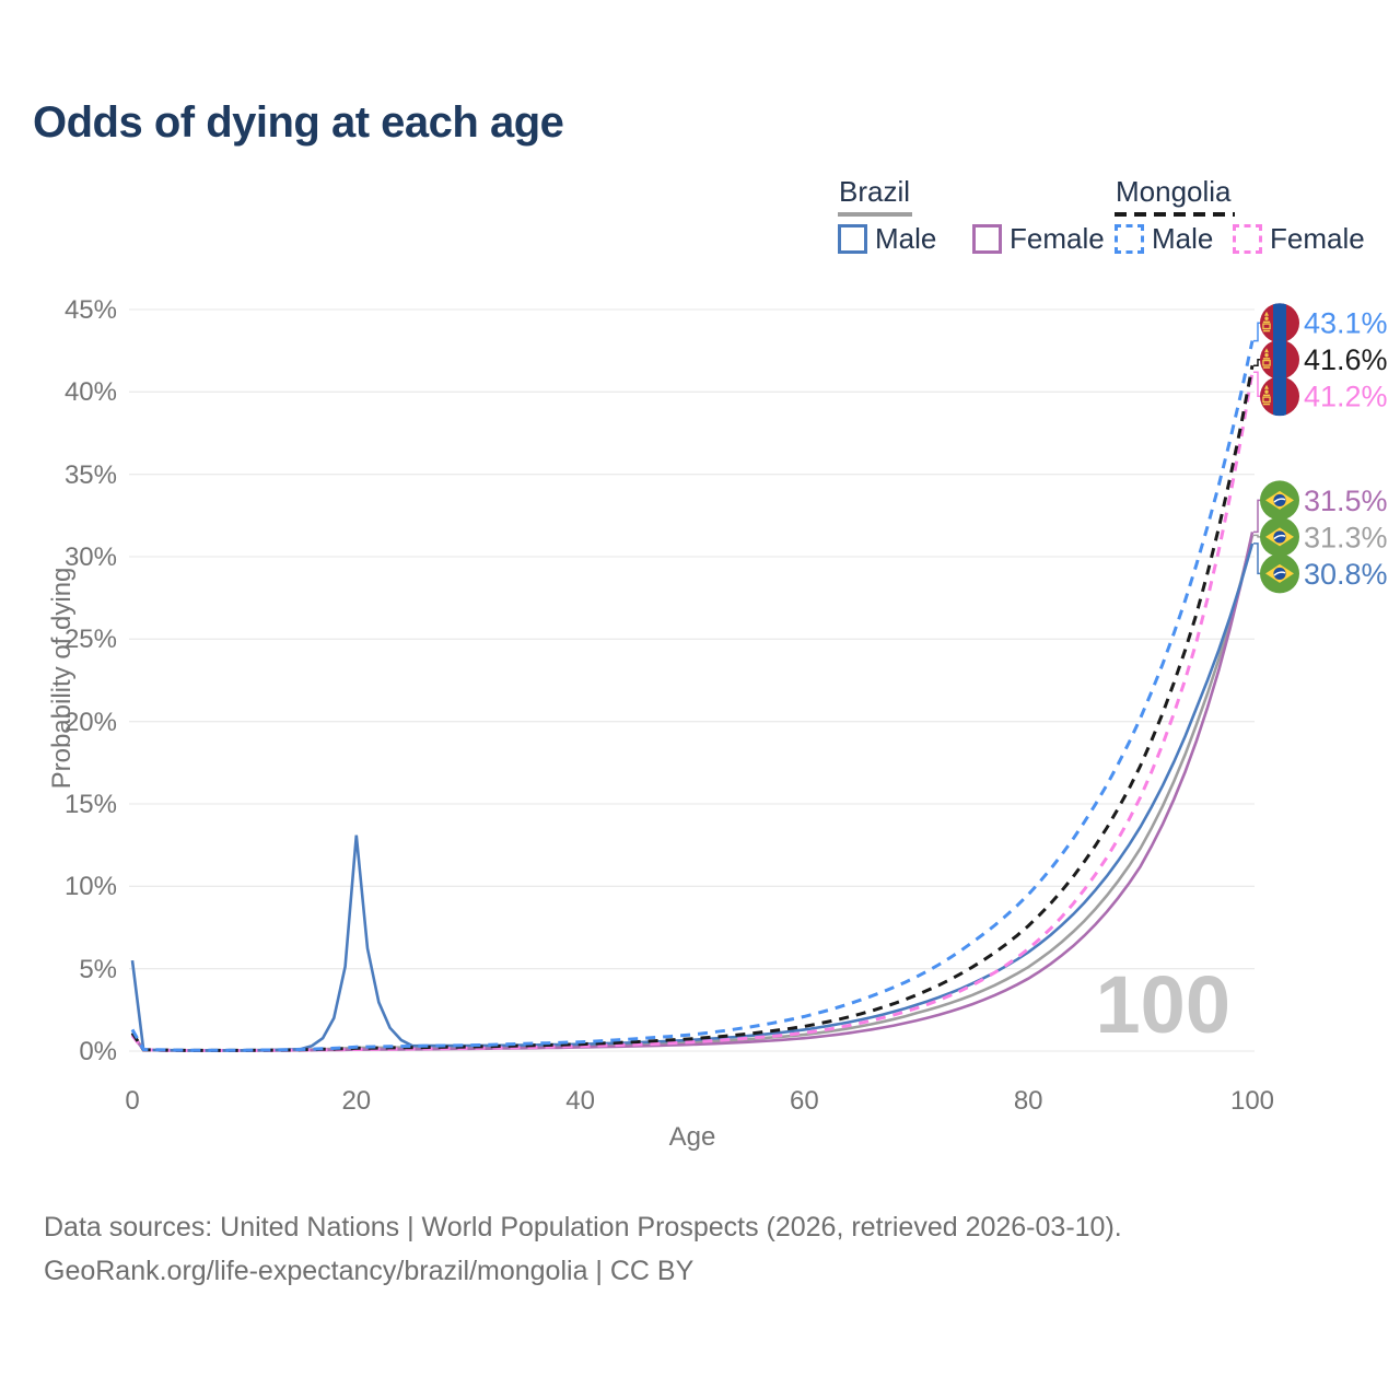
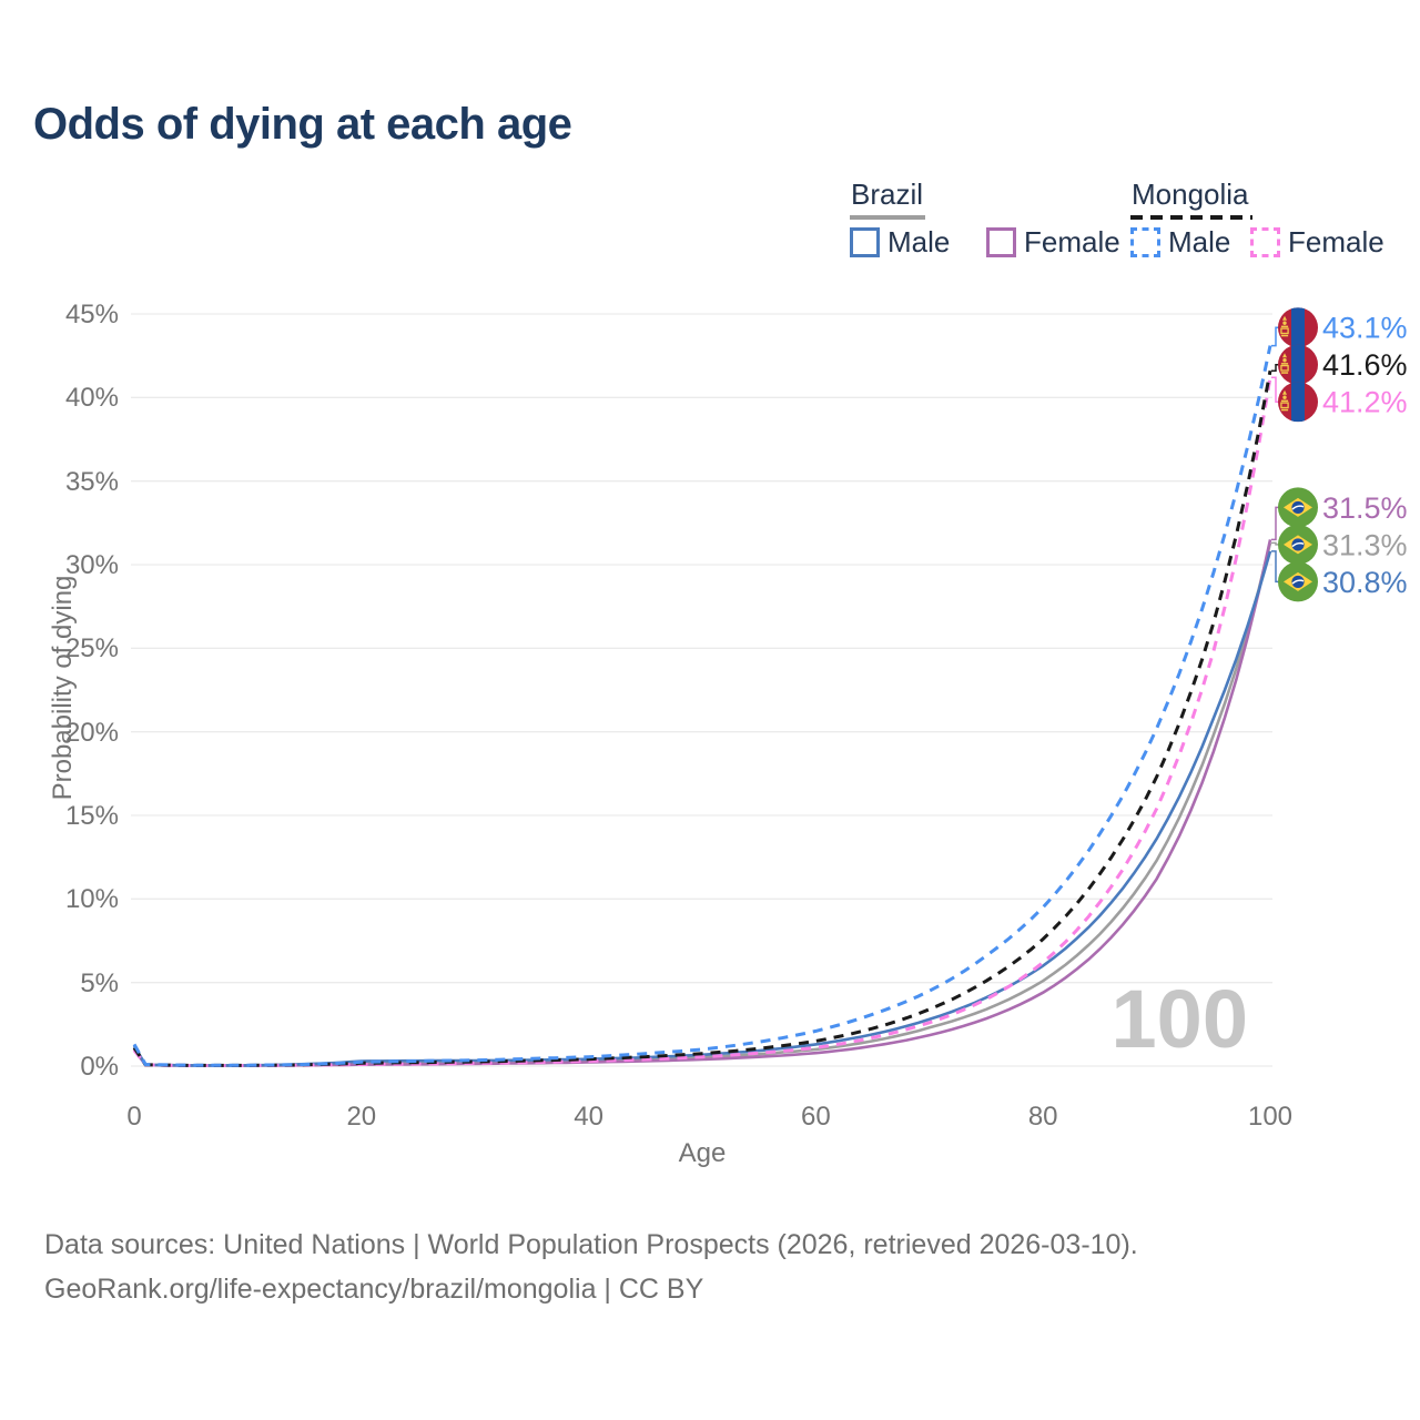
Brazil Male/0: 5.5% -> 1.2%
Brazil Male/20: 13.1% -> 0.3%
